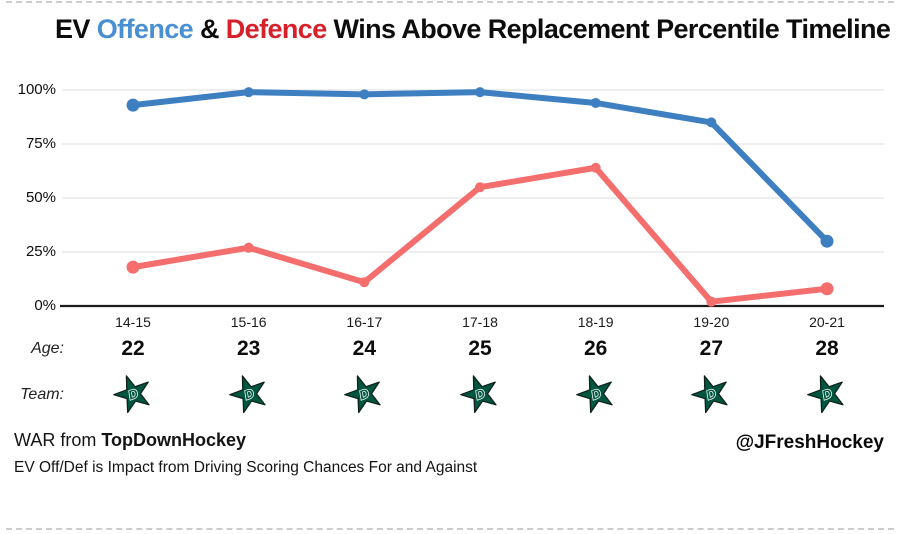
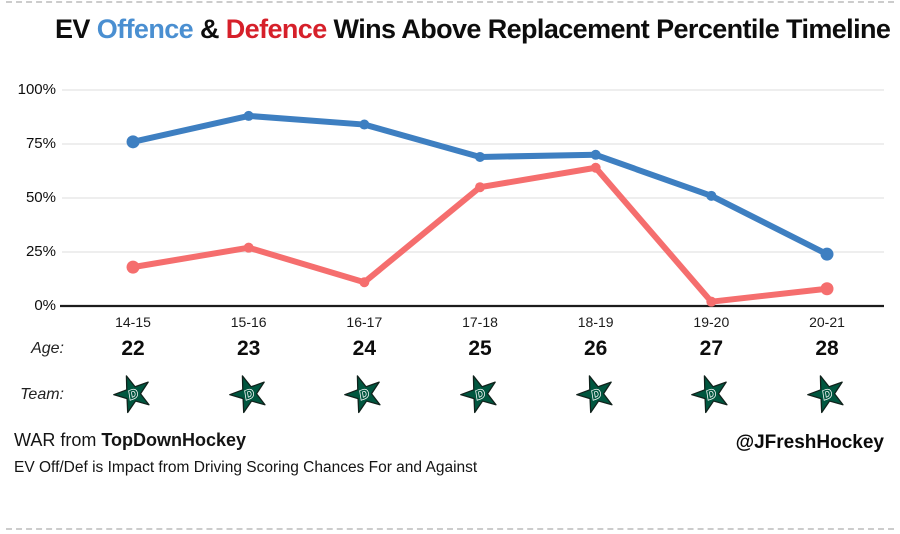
EV Offence/14-15: 93% -> 76%
EV Offence/15-16: 99% -> 88%
EV Offence/16-17: 98% -> 84%
EV Offence/17-18: 99% -> 69%
EV Offence/18-19: 94% -> 70%
EV Offence/19-20: 85% -> 51%
EV Offence/20-21: 30% -> 24%
